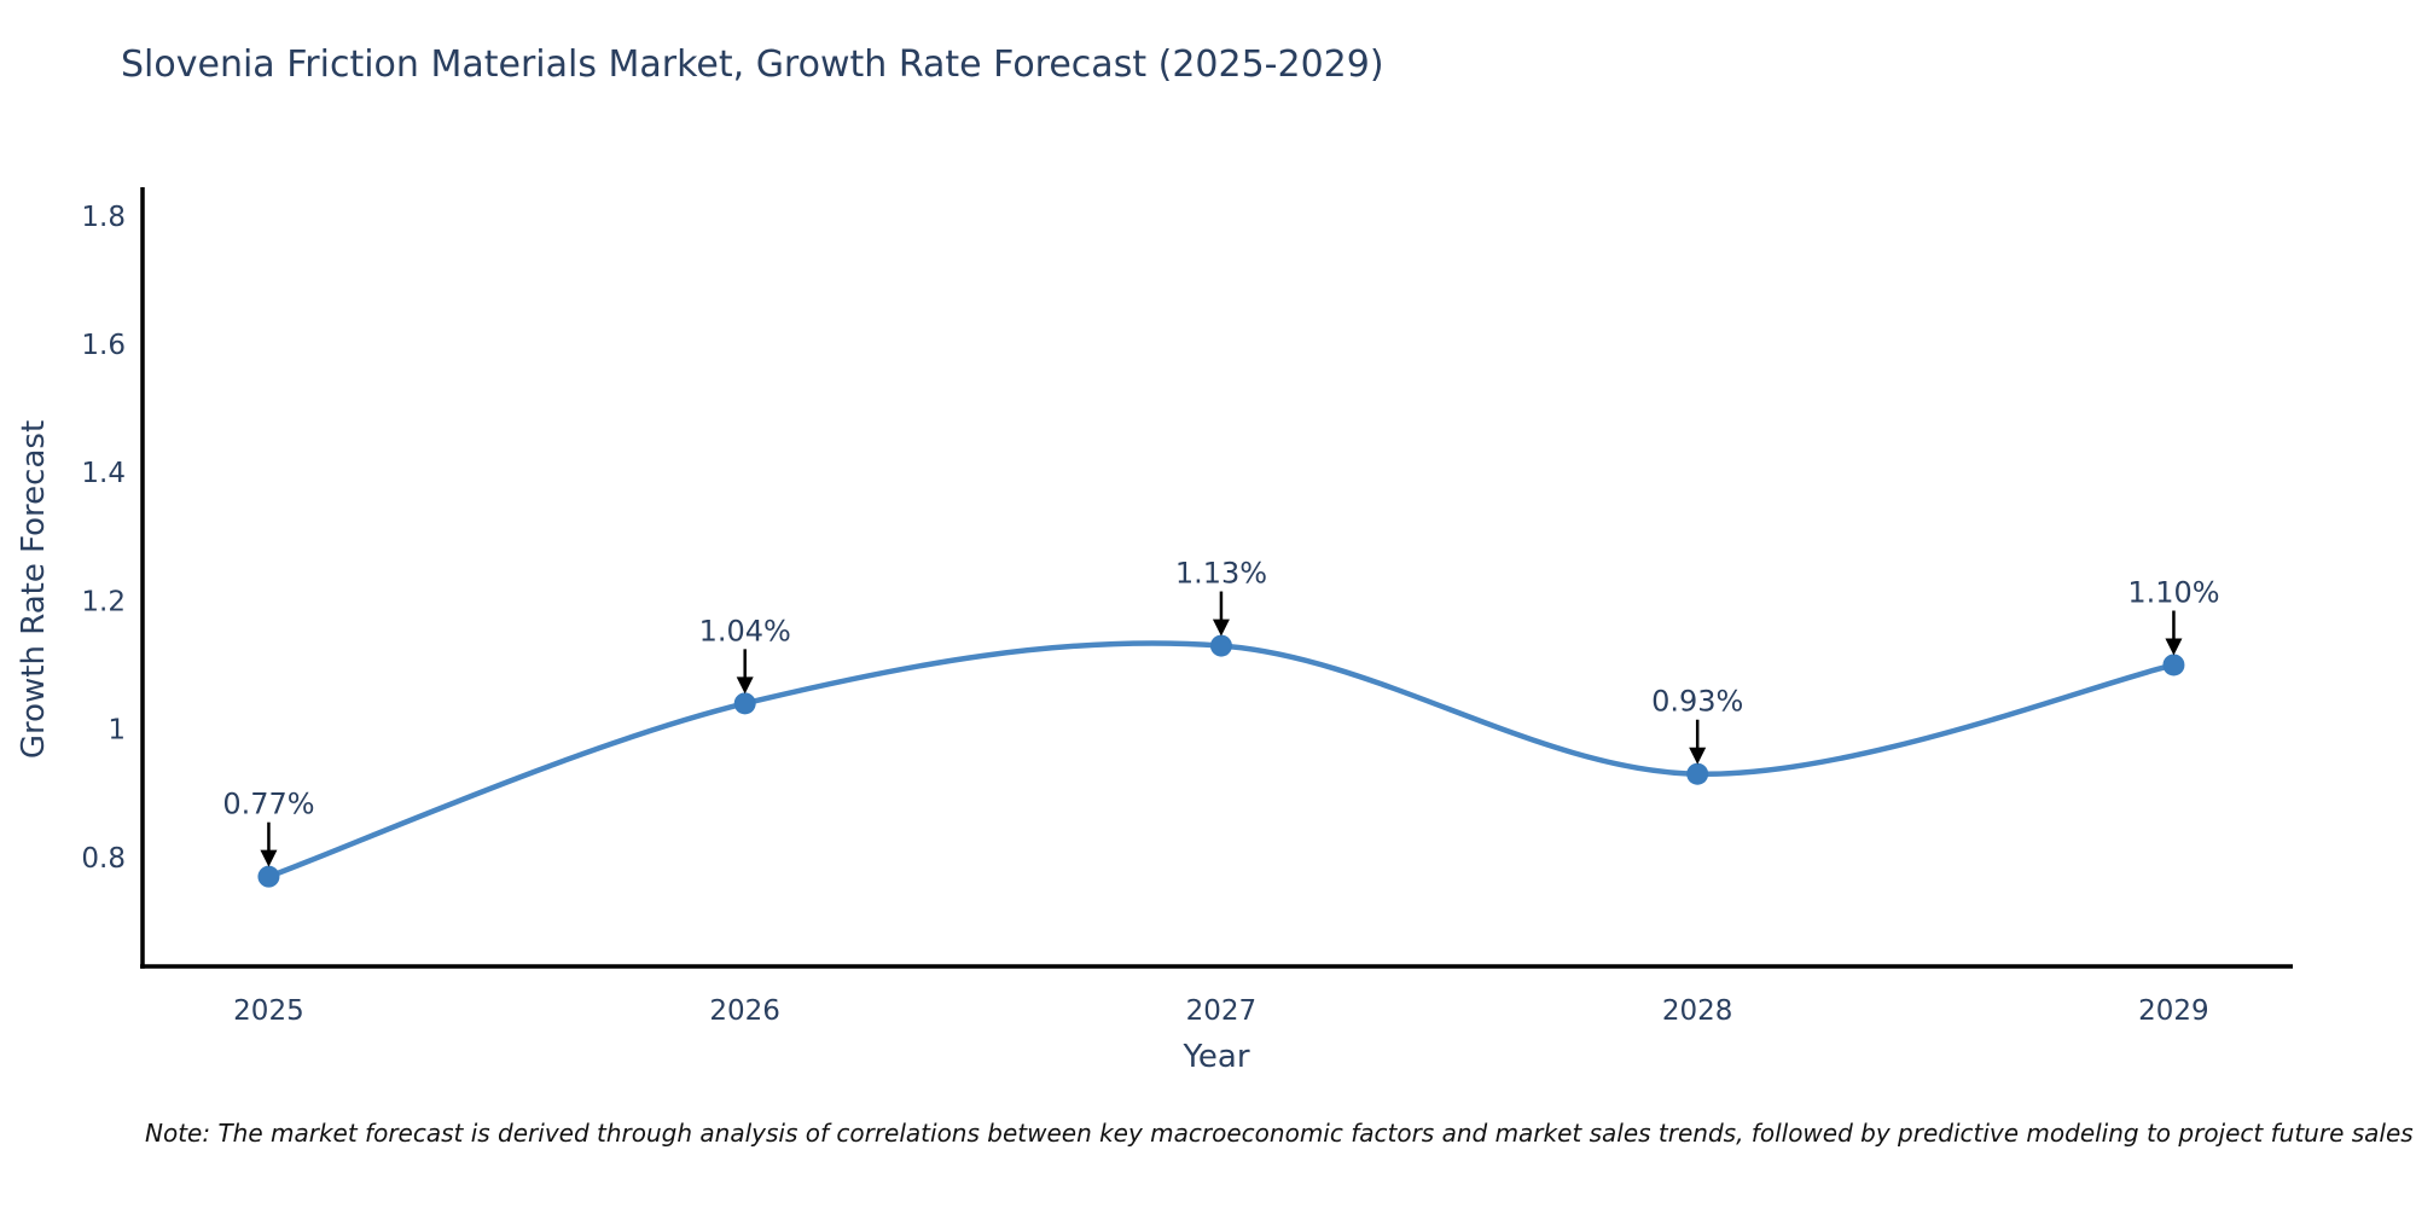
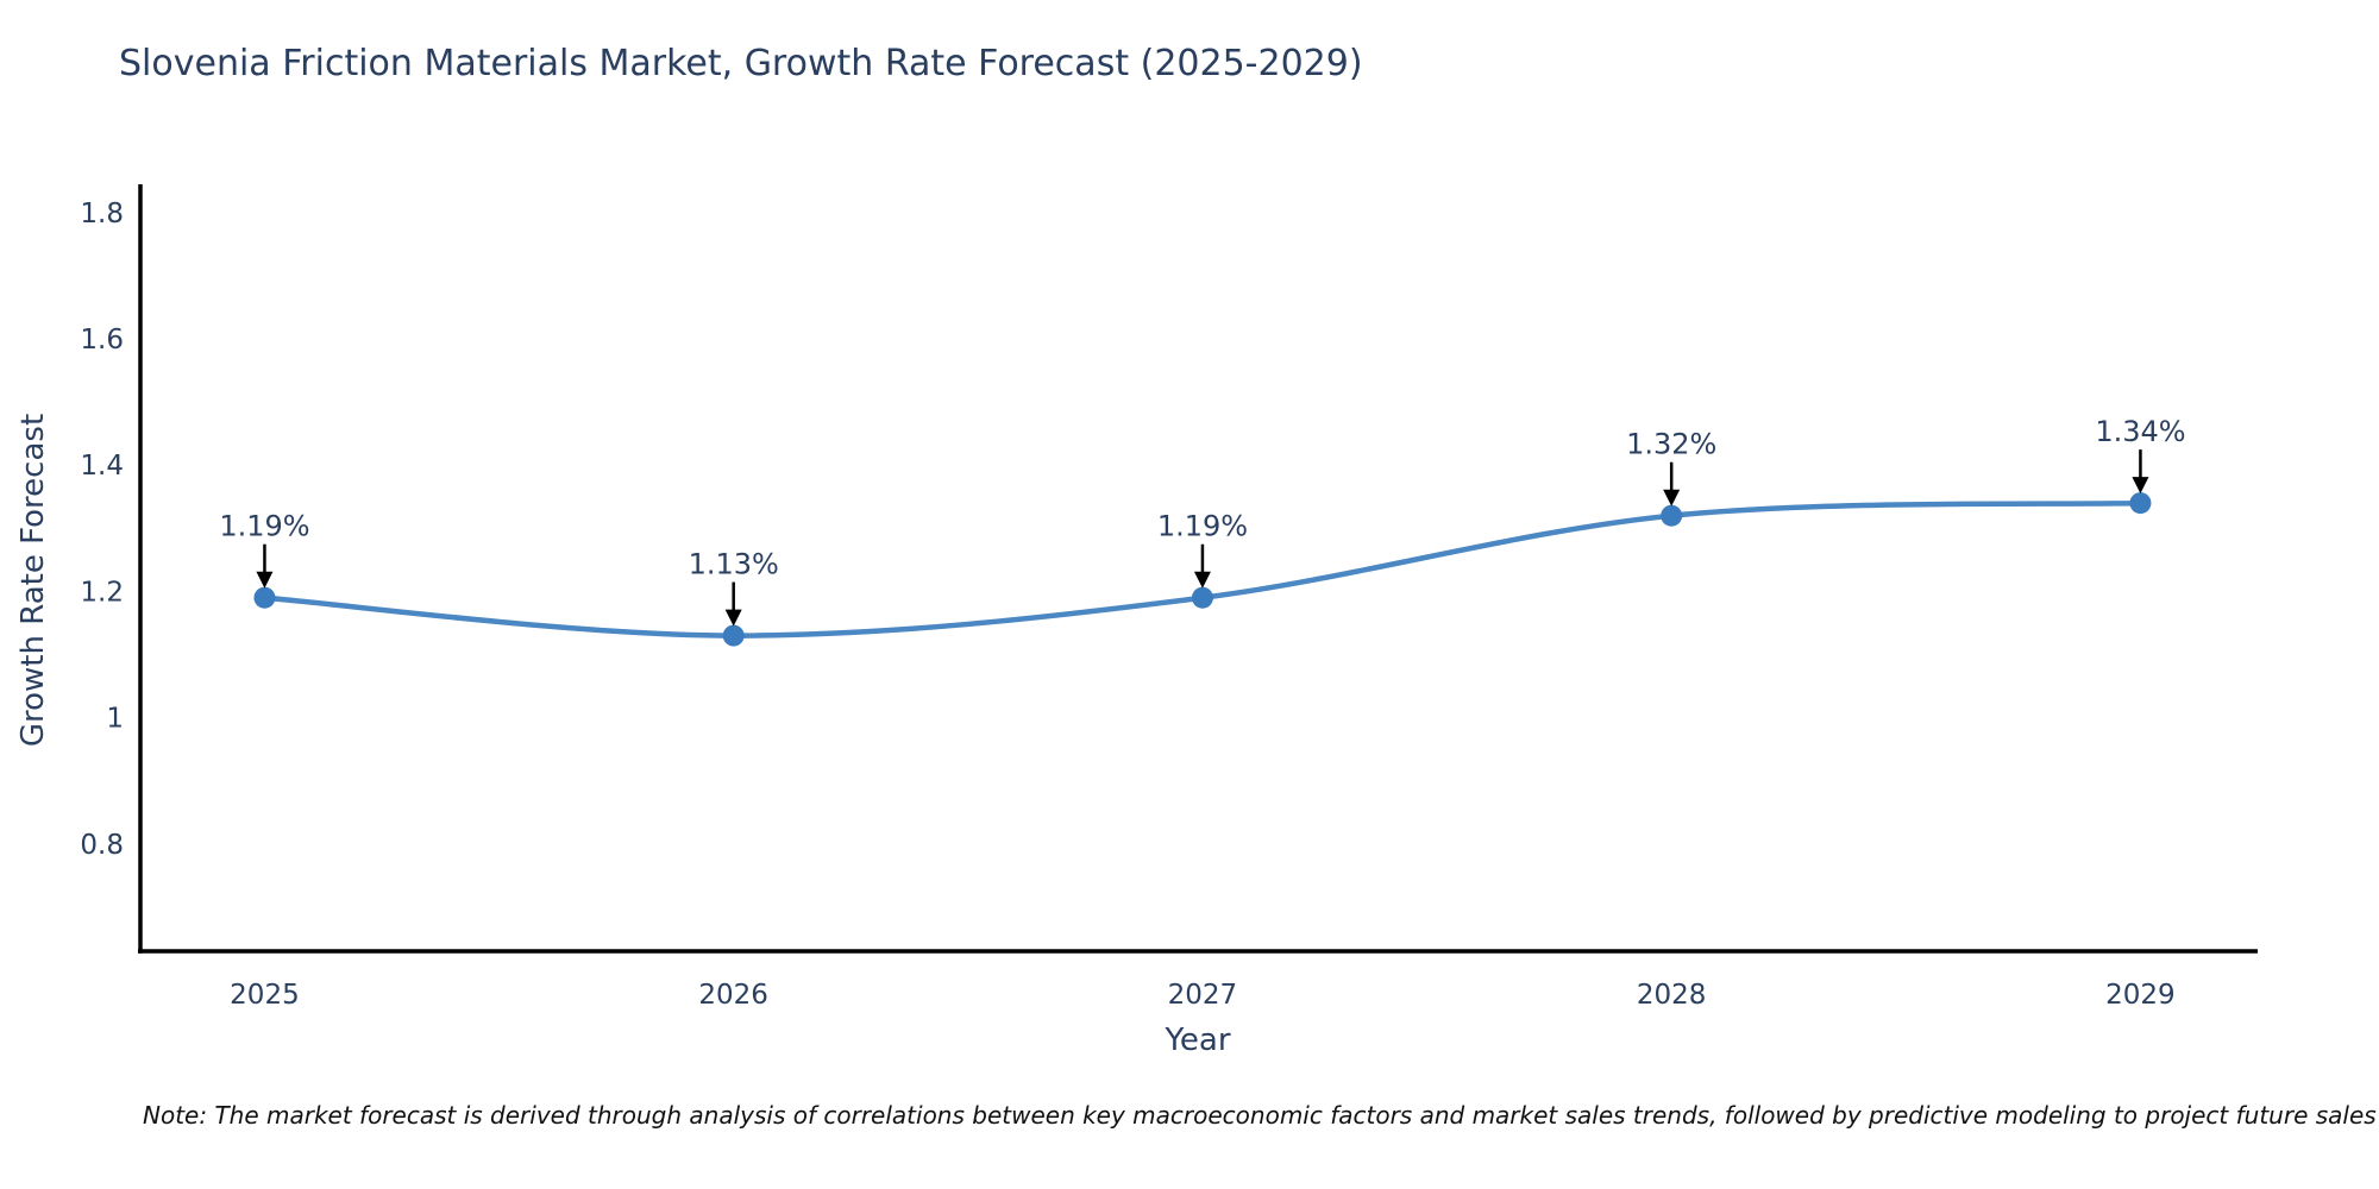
2025: 0.77% -> 1.19%
2026: 1.04% -> 1.13%
2027: 1.13% -> 1.19%
2028: 0.93% -> 1.32%
2029: 1.10% -> 1.34%
